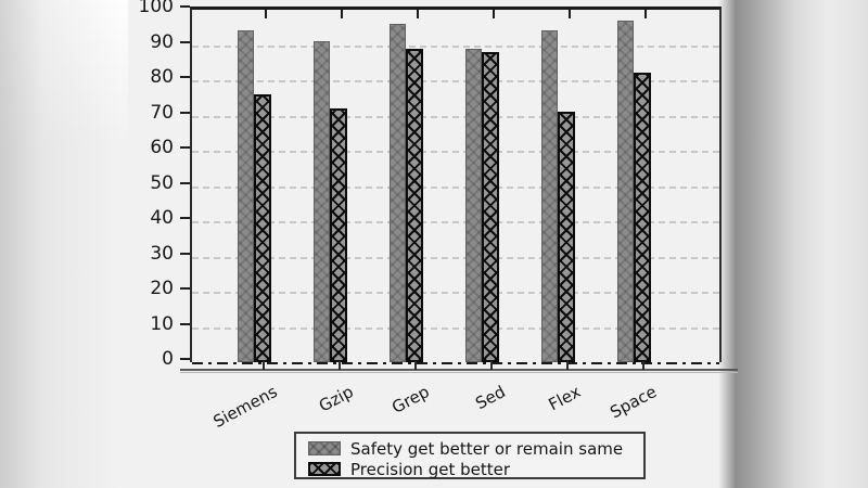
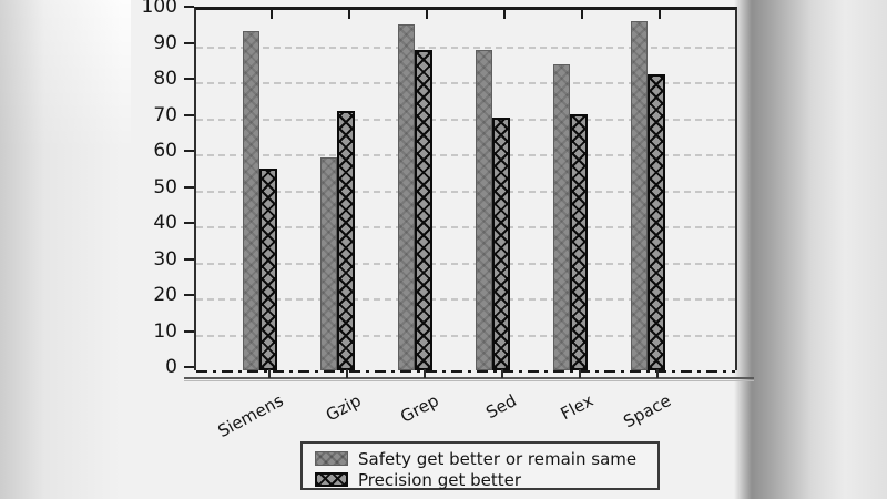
Precision get better/Siemens: 76 -> 56
Safety get better or remain same/Gzip: 91 -> 59
Precision get better/Sed: 88 -> 70
Safety get better or remain same/Flex: 94 -> 85
